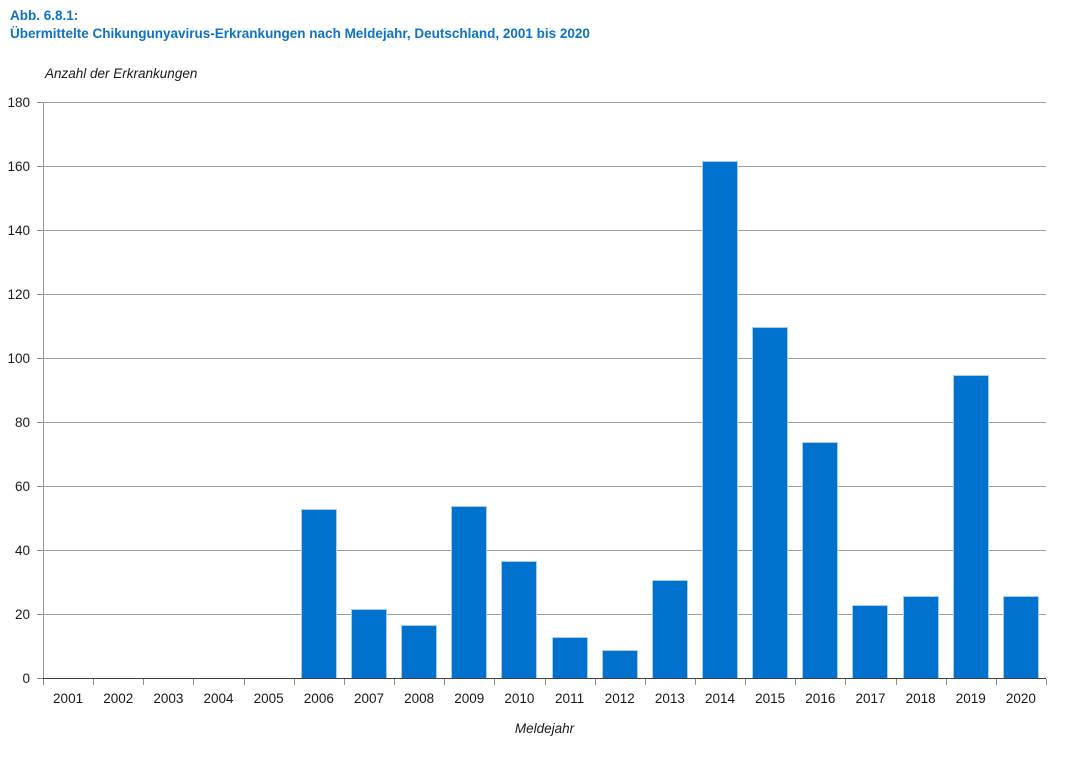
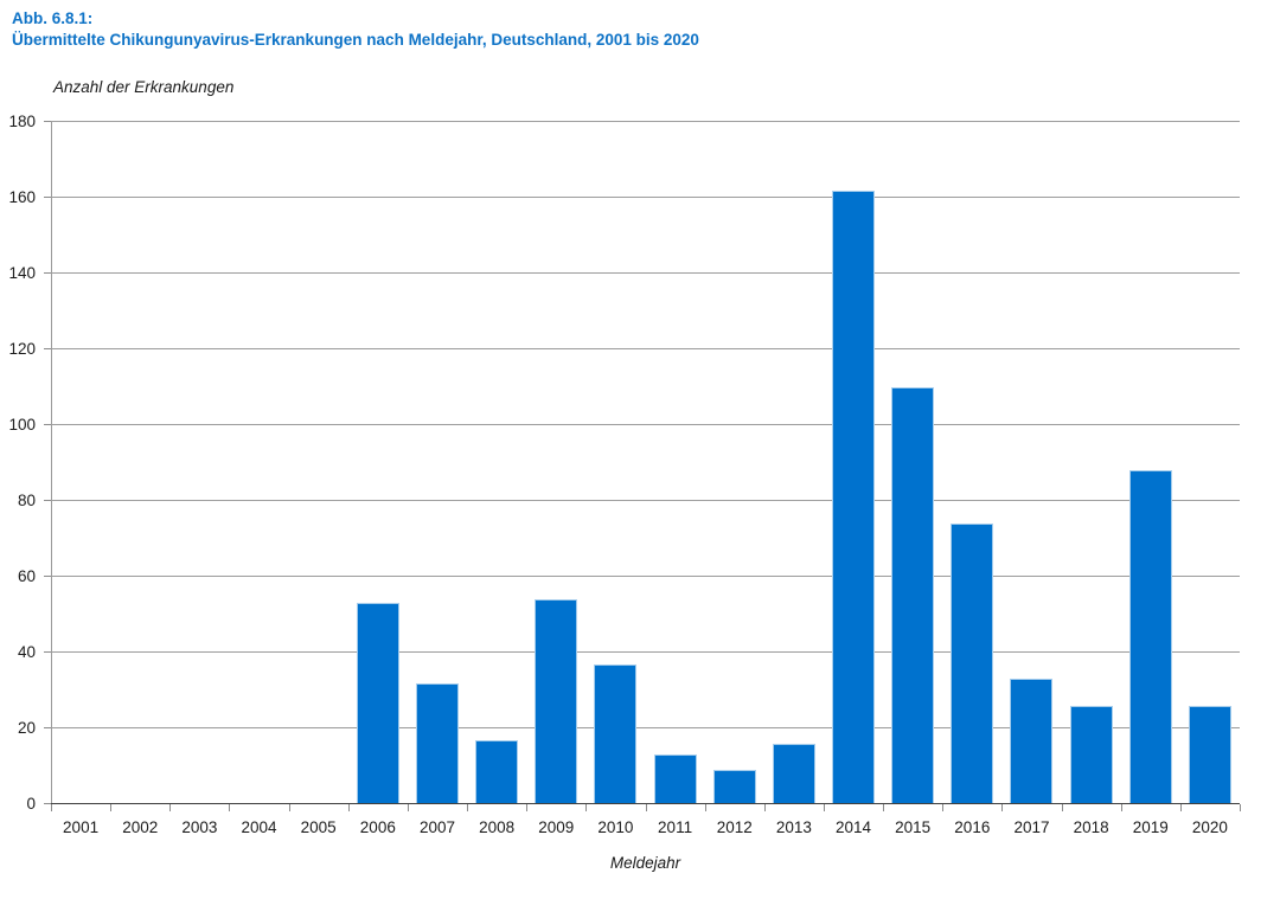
2007: 22 -> 32
2013: 31 -> 16
2017: 23 -> 33
2019: 95 -> 88
